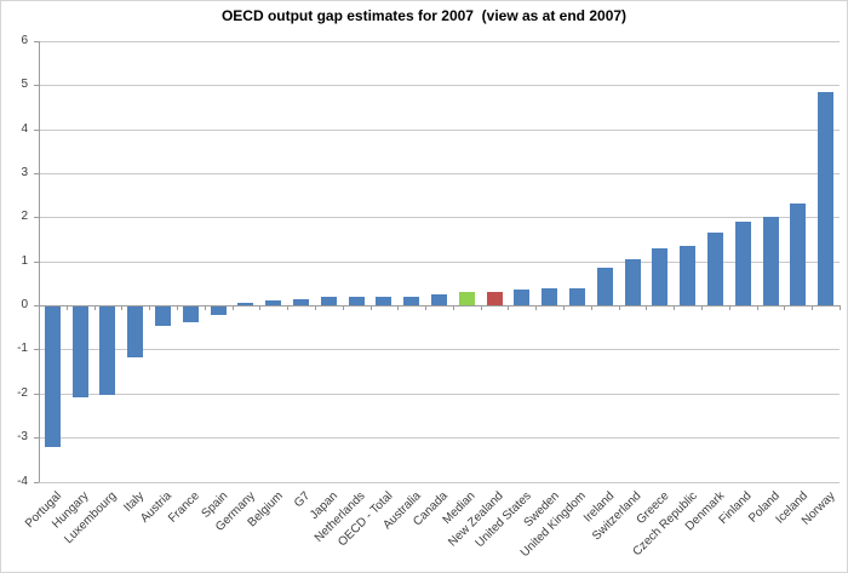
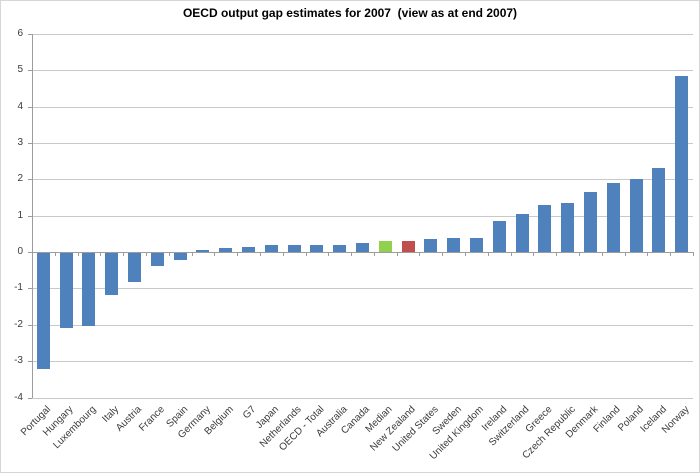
Austria: -0.5 -> -0.8
